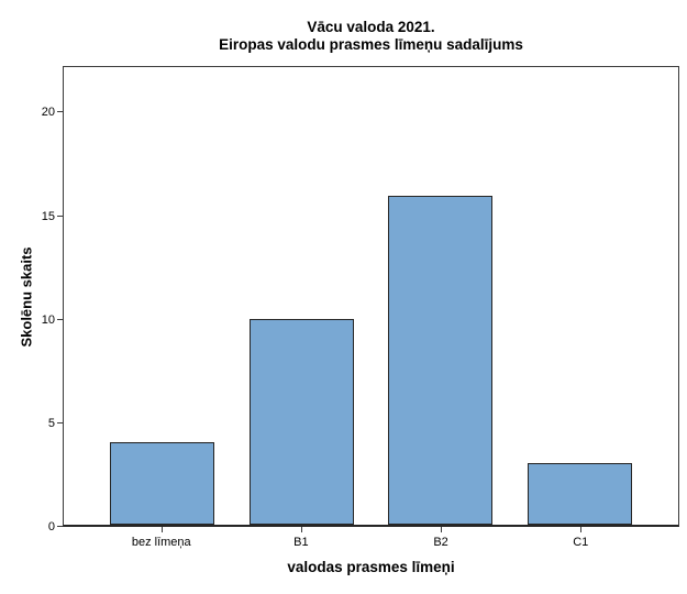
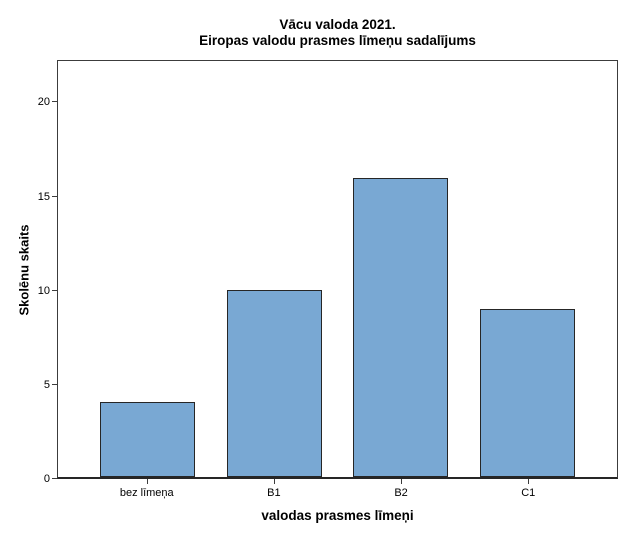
C1: 3 -> 9
